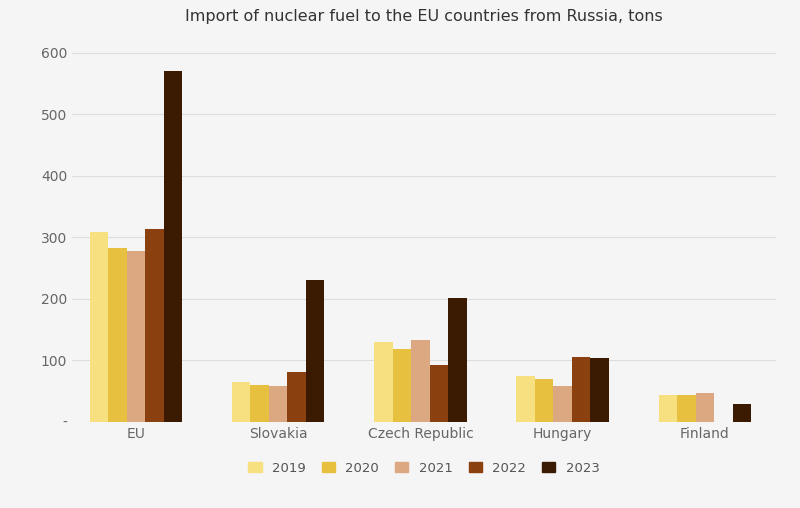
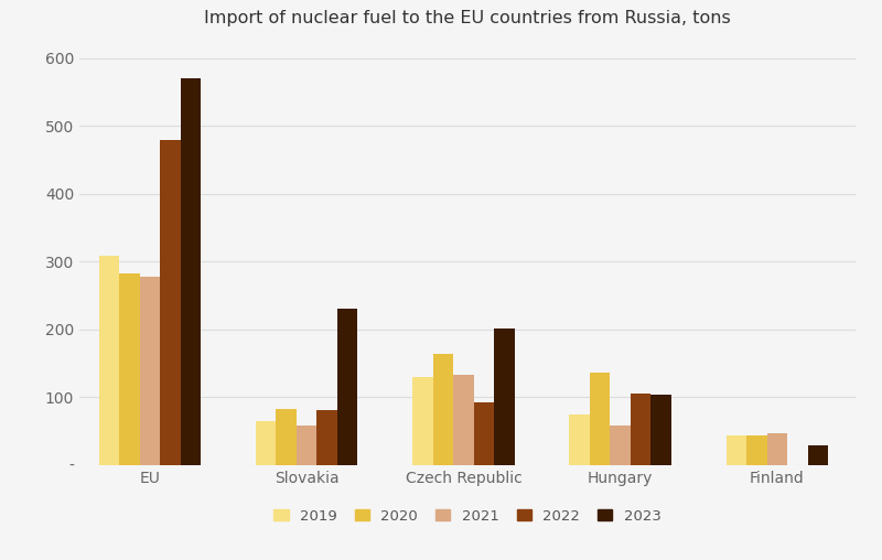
2022/EU: 314 -> 480
2020/Slovakia: 60 -> 82
2020/Czech Republic: 118 -> 164
2020/Hungary: 70 -> 136
